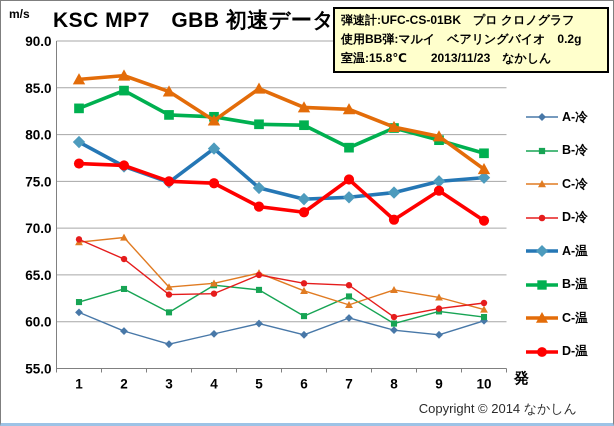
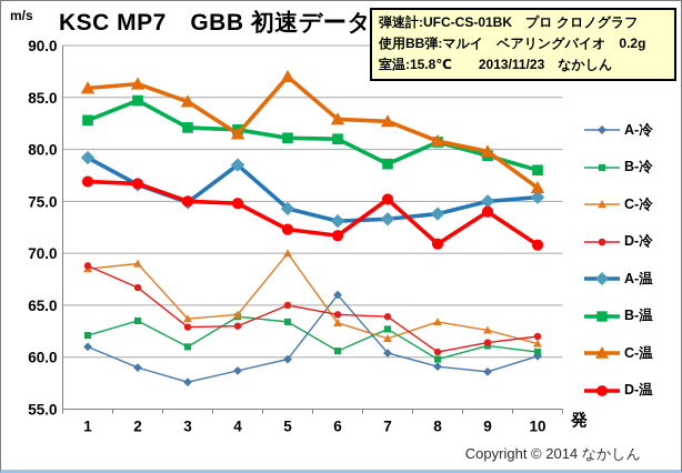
C-冷/5: 65 -> 70
C-温/5: 85 -> 87
A-冷/6: 59 -> 66
